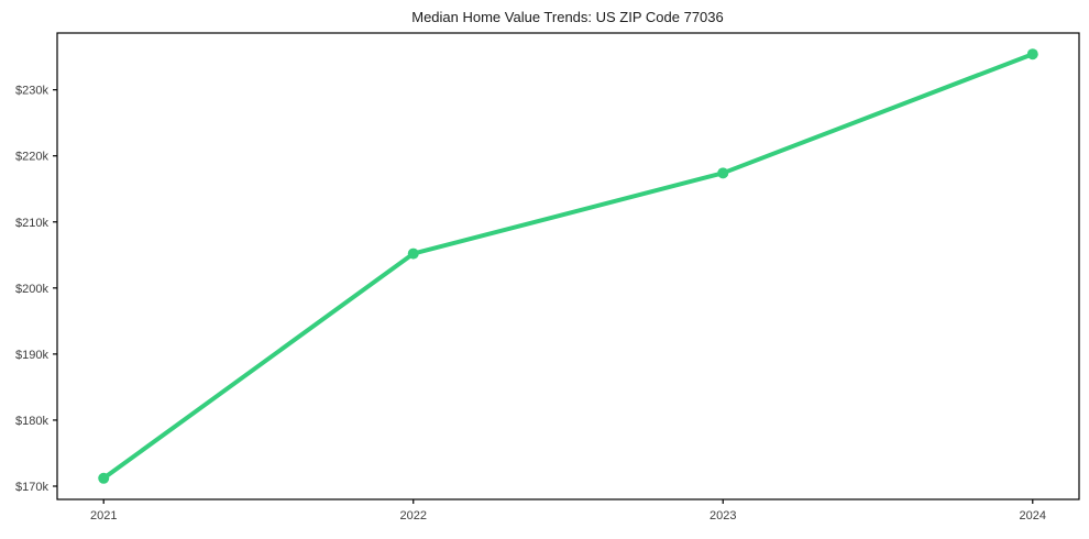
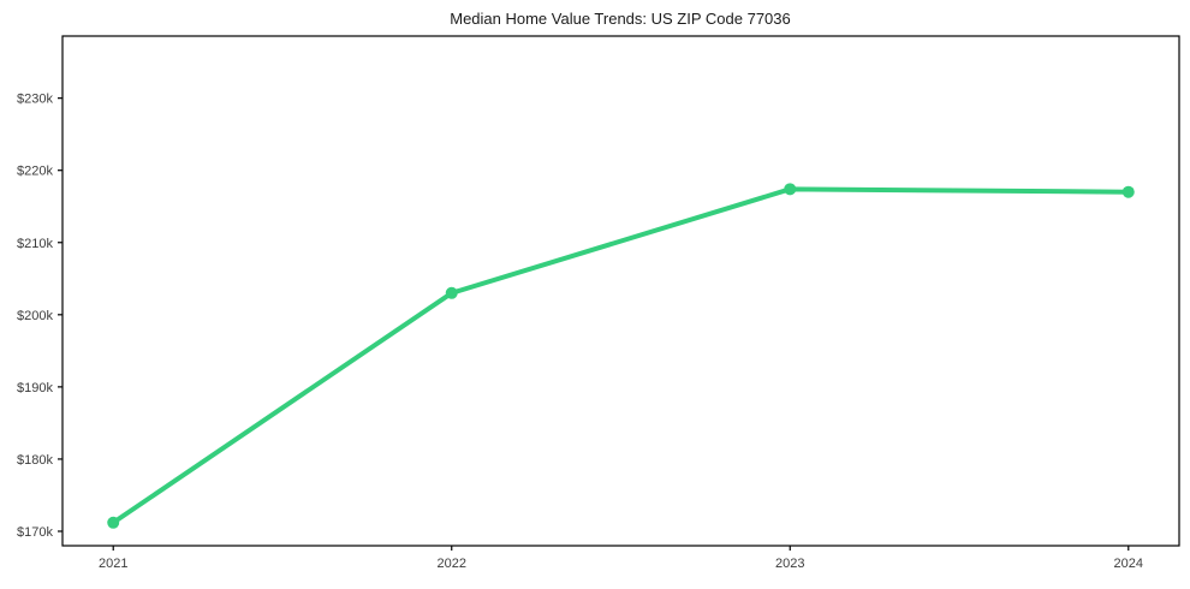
2022: $205k -> $203k
2024: $235k -> $217k
